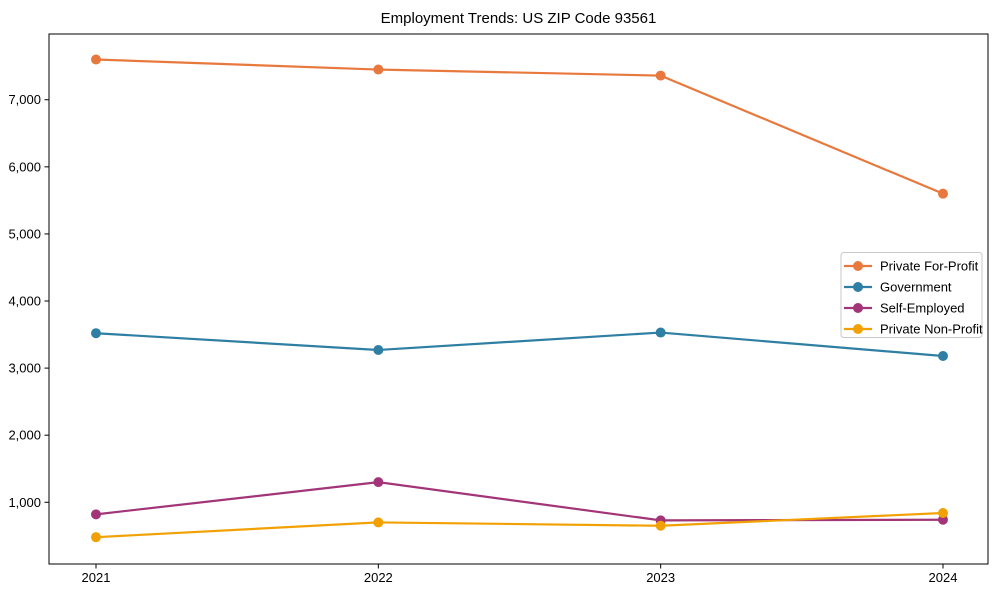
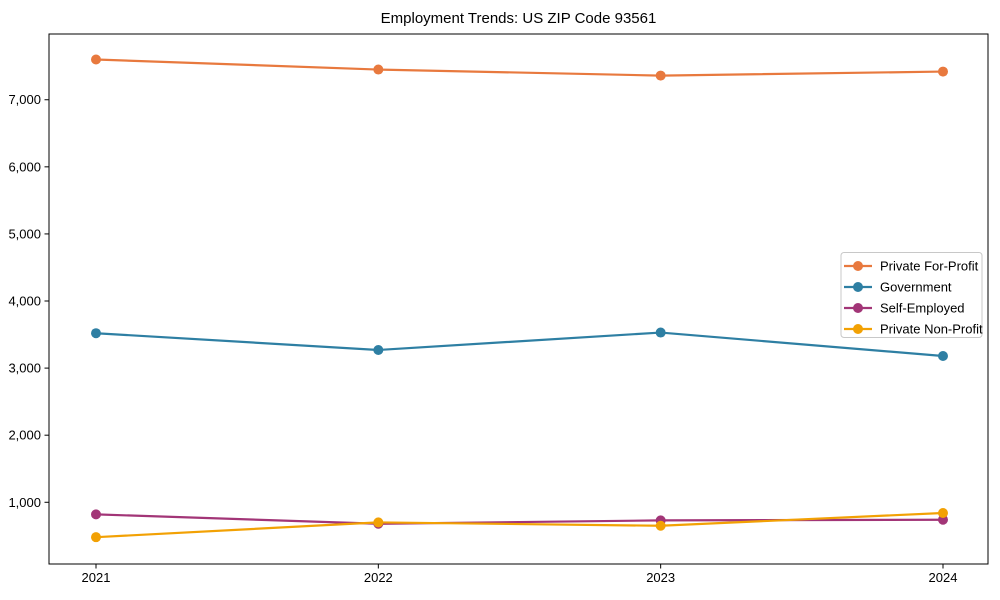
Self-Employed/2022: 1300 -> 700
Private For-Profit/2024: 5600 -> 7400
